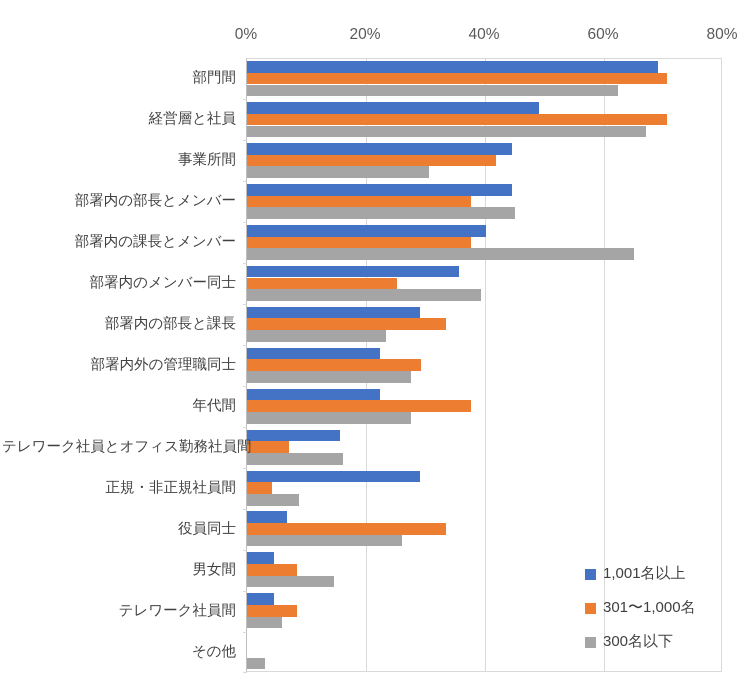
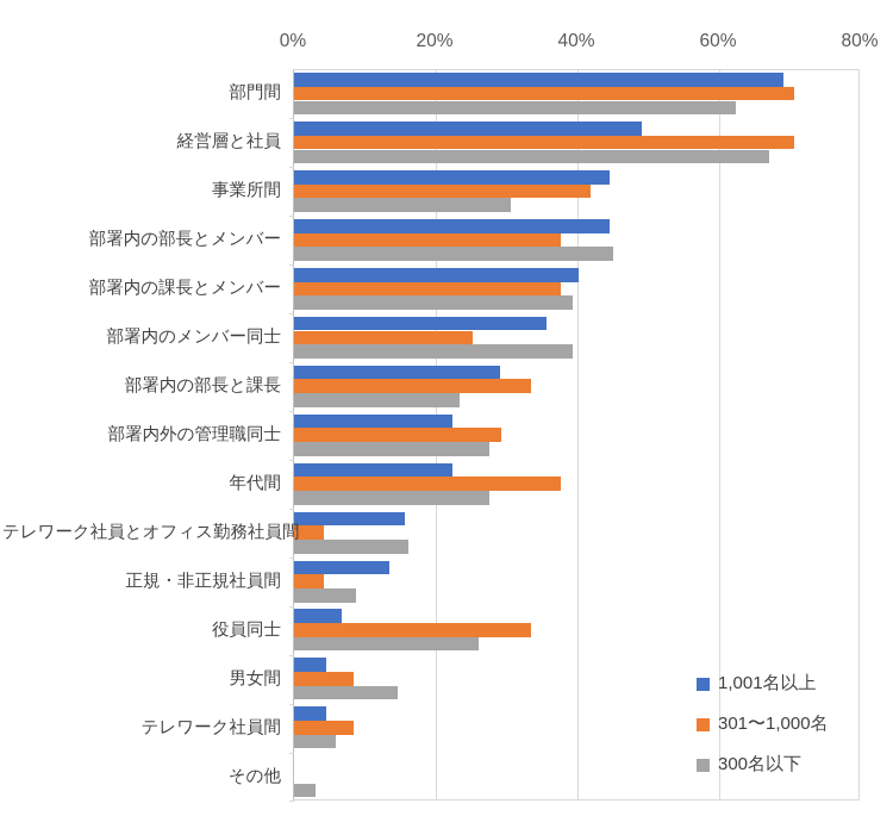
300名以下/部署内の課長とメンバー: 65% -> 39%
301〜1,000名/テレワーク社員とオフィス勤務社員間: 7% -> 4%
1,001名以上/正規・非正規社員間: 29% -> 13%
